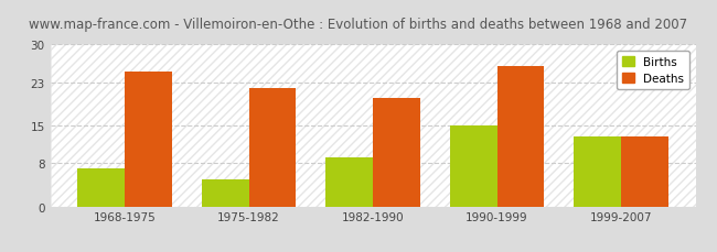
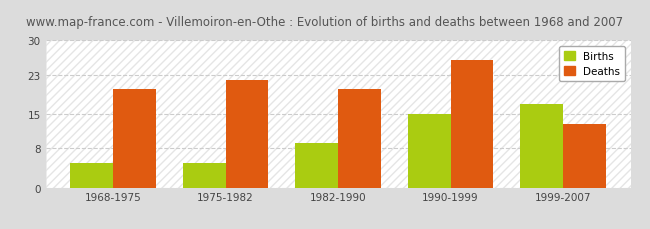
Births/1968-1975: 7 -> 5
Deaths/1968-1975: 25 -> 20
Births/1999-2007: 13 -> 17
